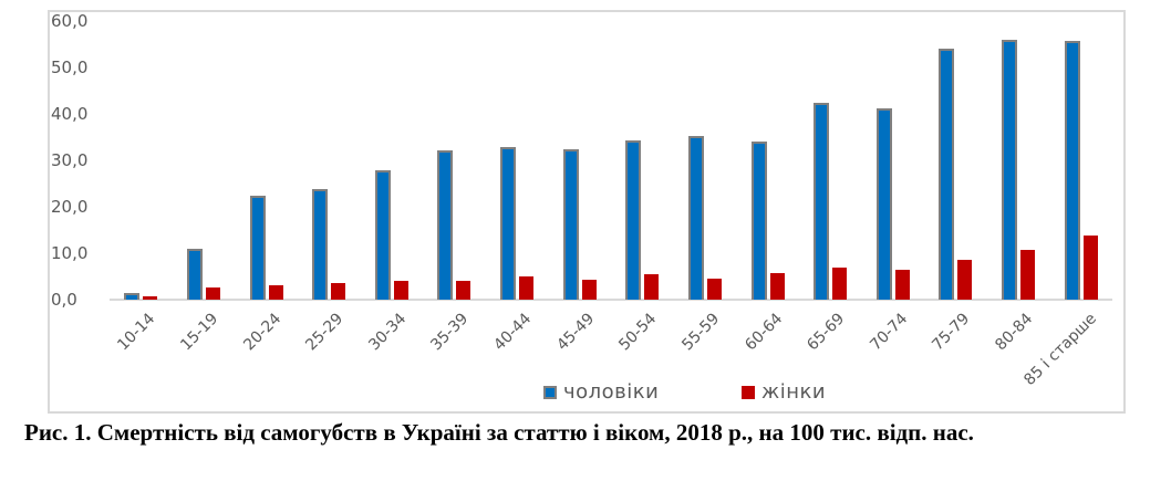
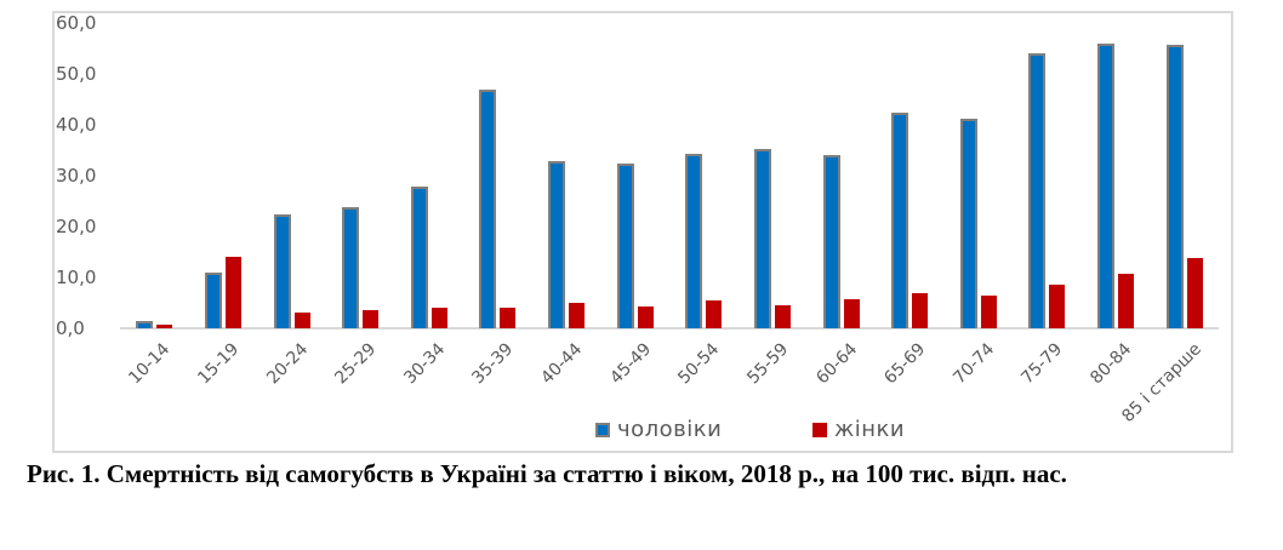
жінки/15-19: 3 -> 14
чоловіки/35-39: 32 -> 47
